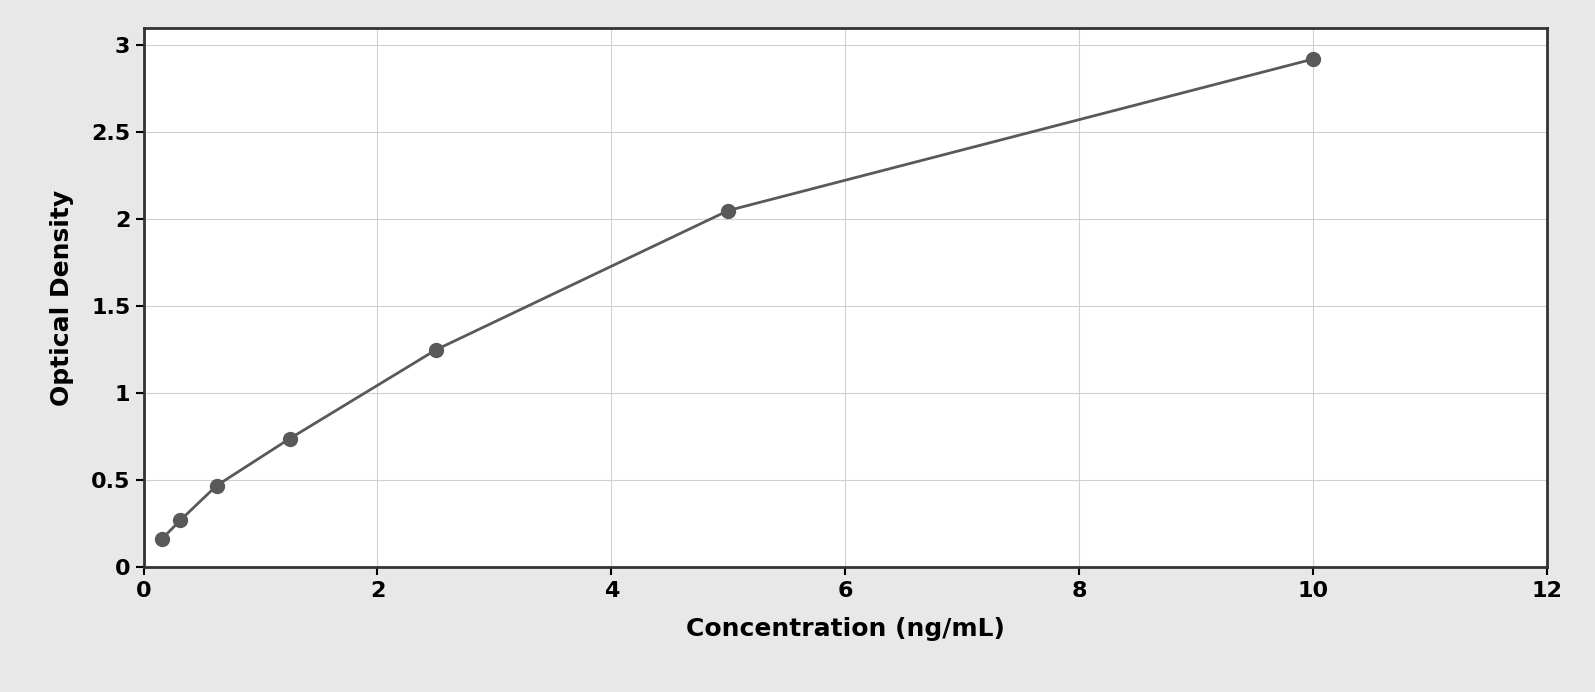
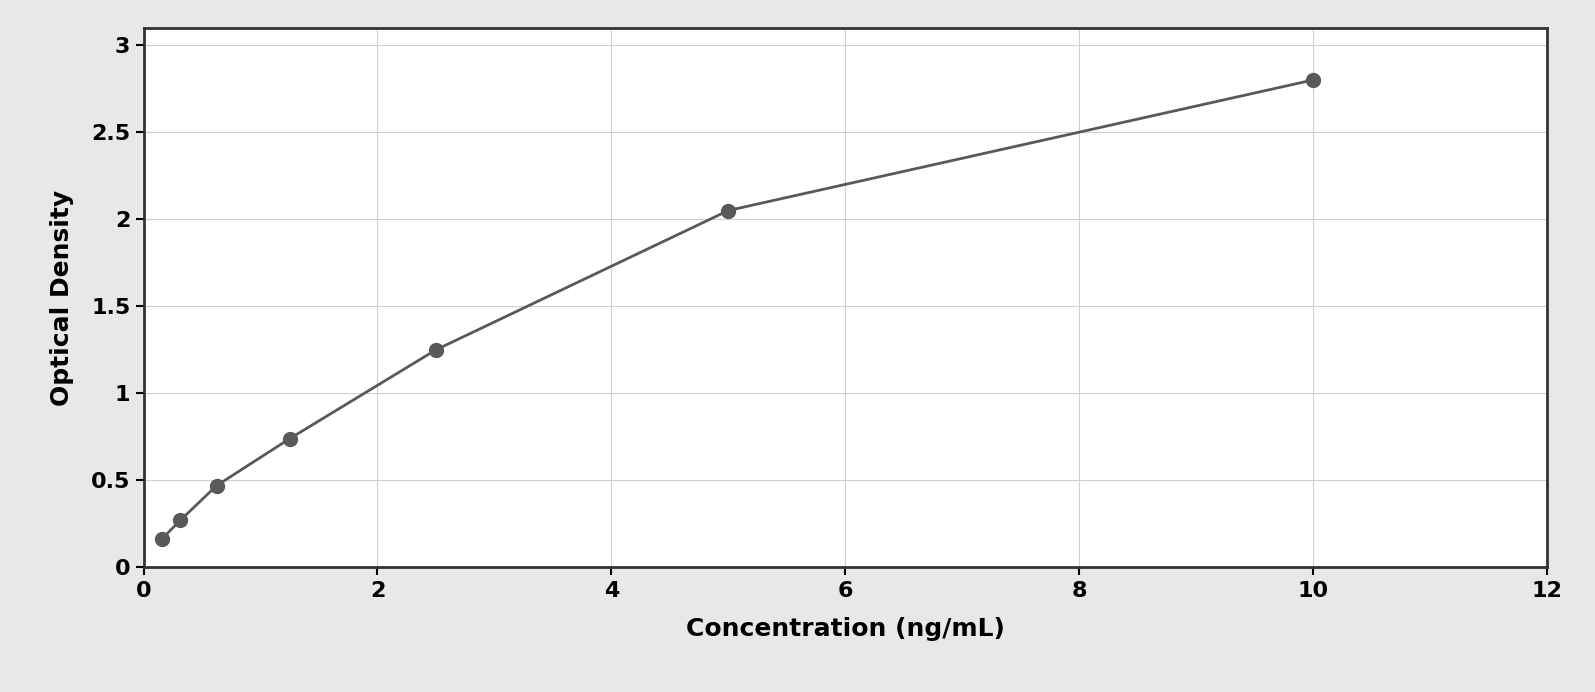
10: 2.92 -> 2.80
